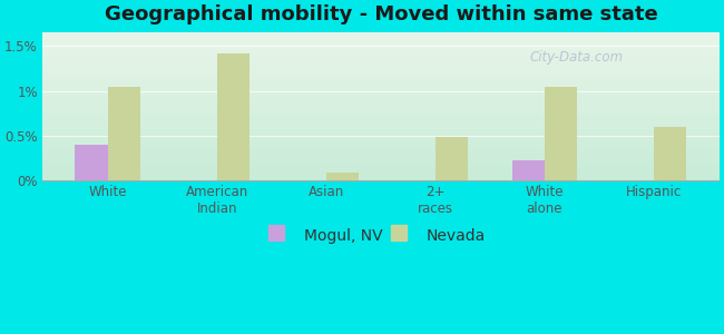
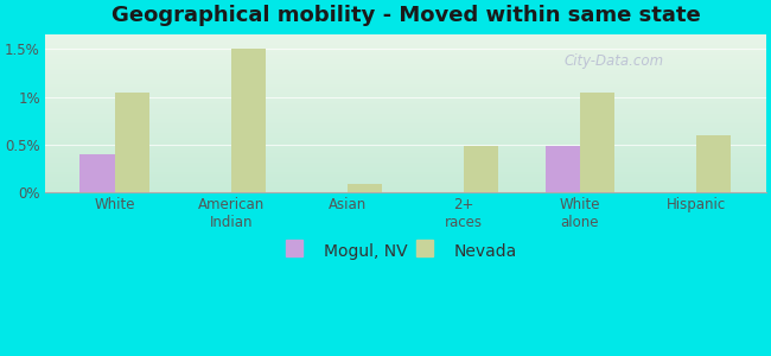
Nevada/American Indian: 1.42% -> 1.50%
Mogul, NV/White alone: 0.22% -> 0.48%
